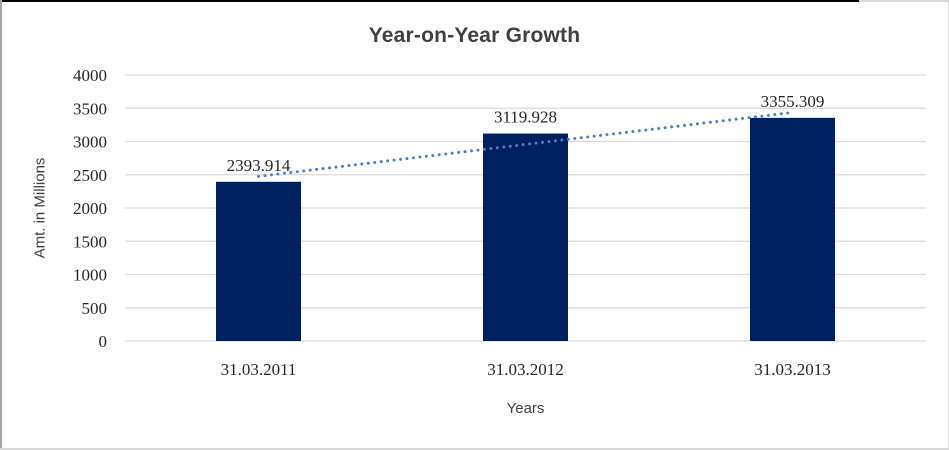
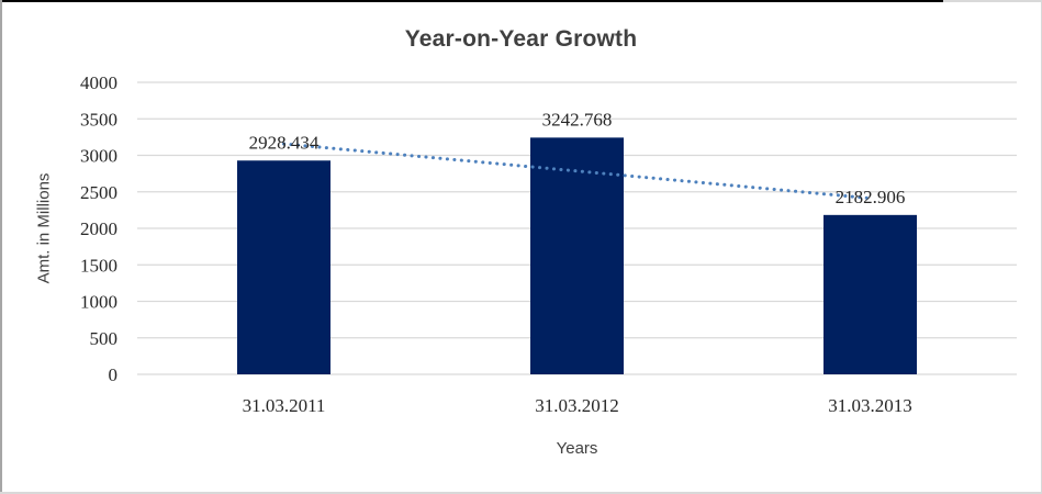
31.03.2011: 2393.914 -> 2928.434
31.03.2012: 3119.928 -> 3242.768
31.03.2013: 3355.309 -> 2182.906
